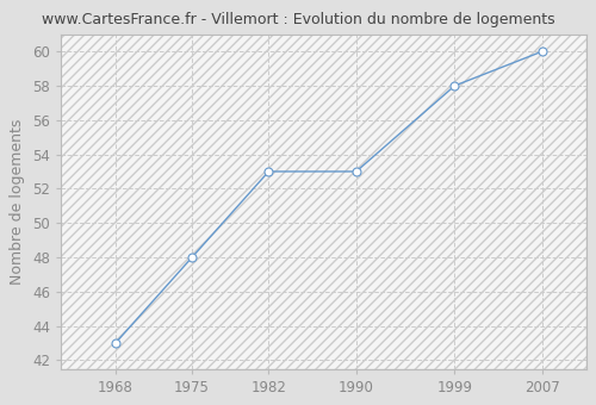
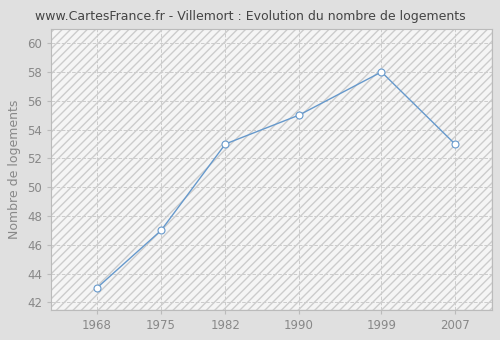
1975: 48 -> 47
1990: 53 -> 55
2007: 60 -> 53
